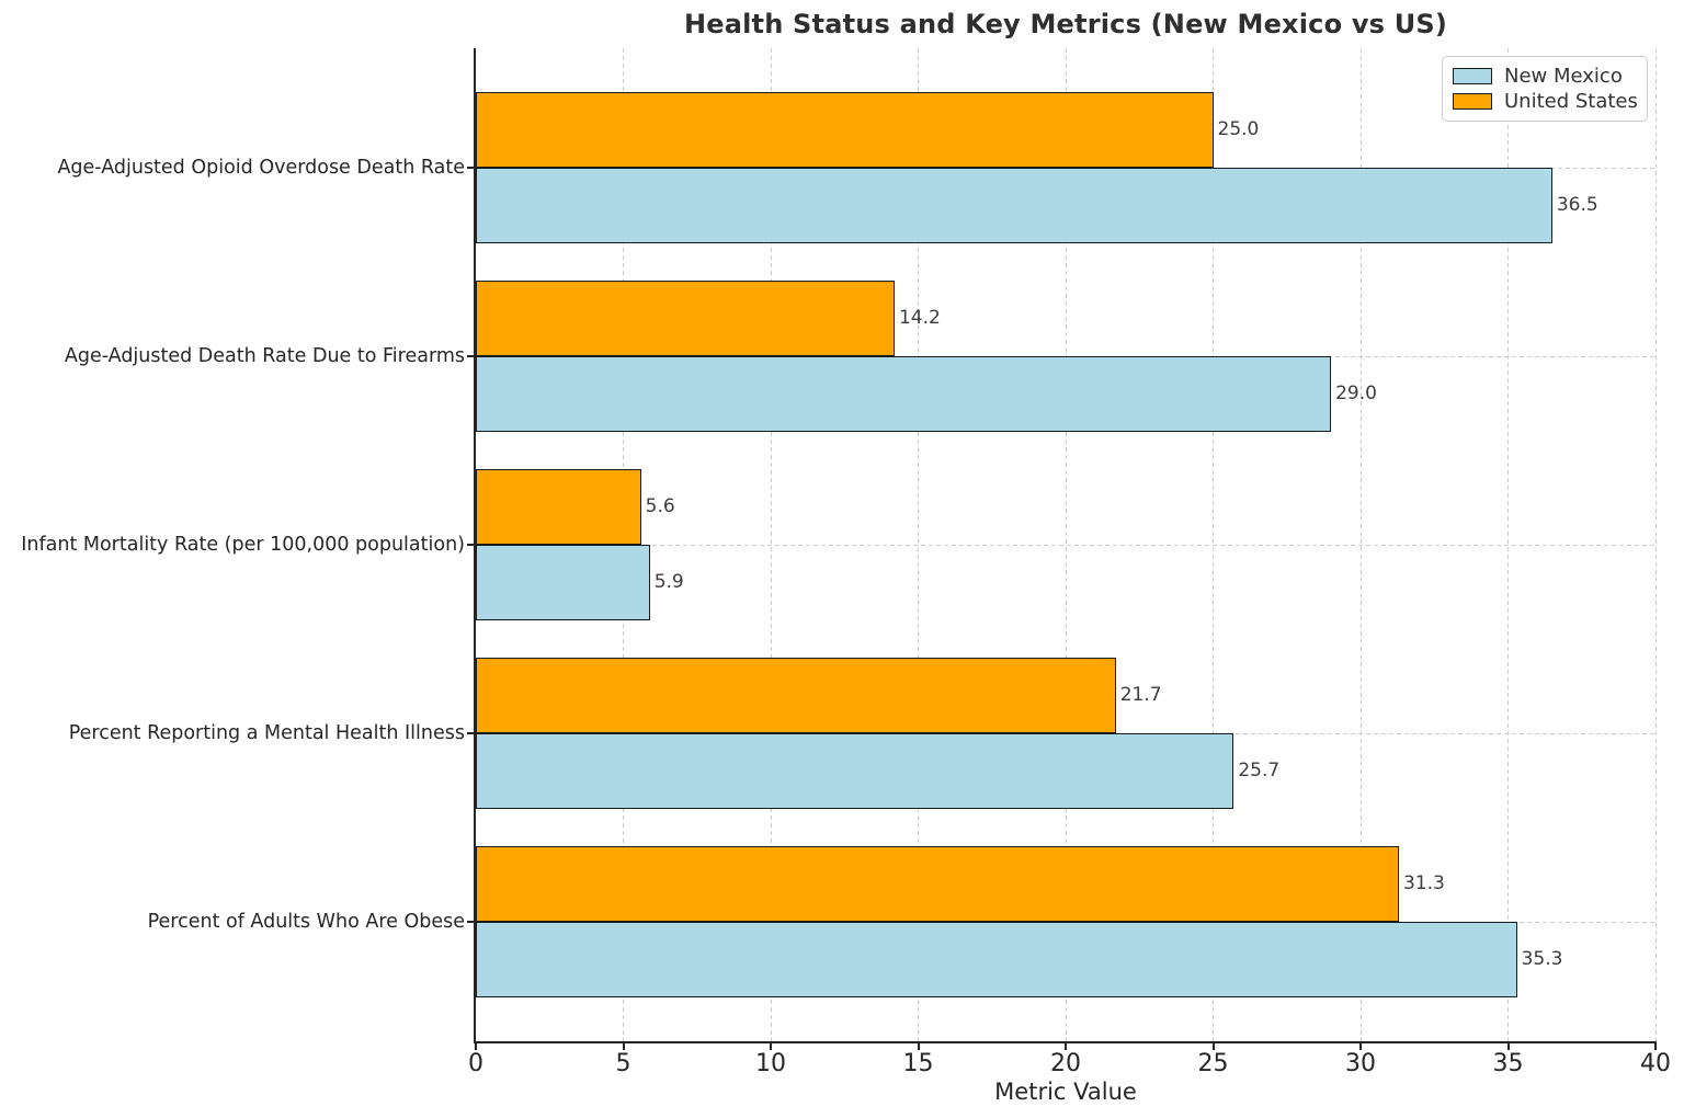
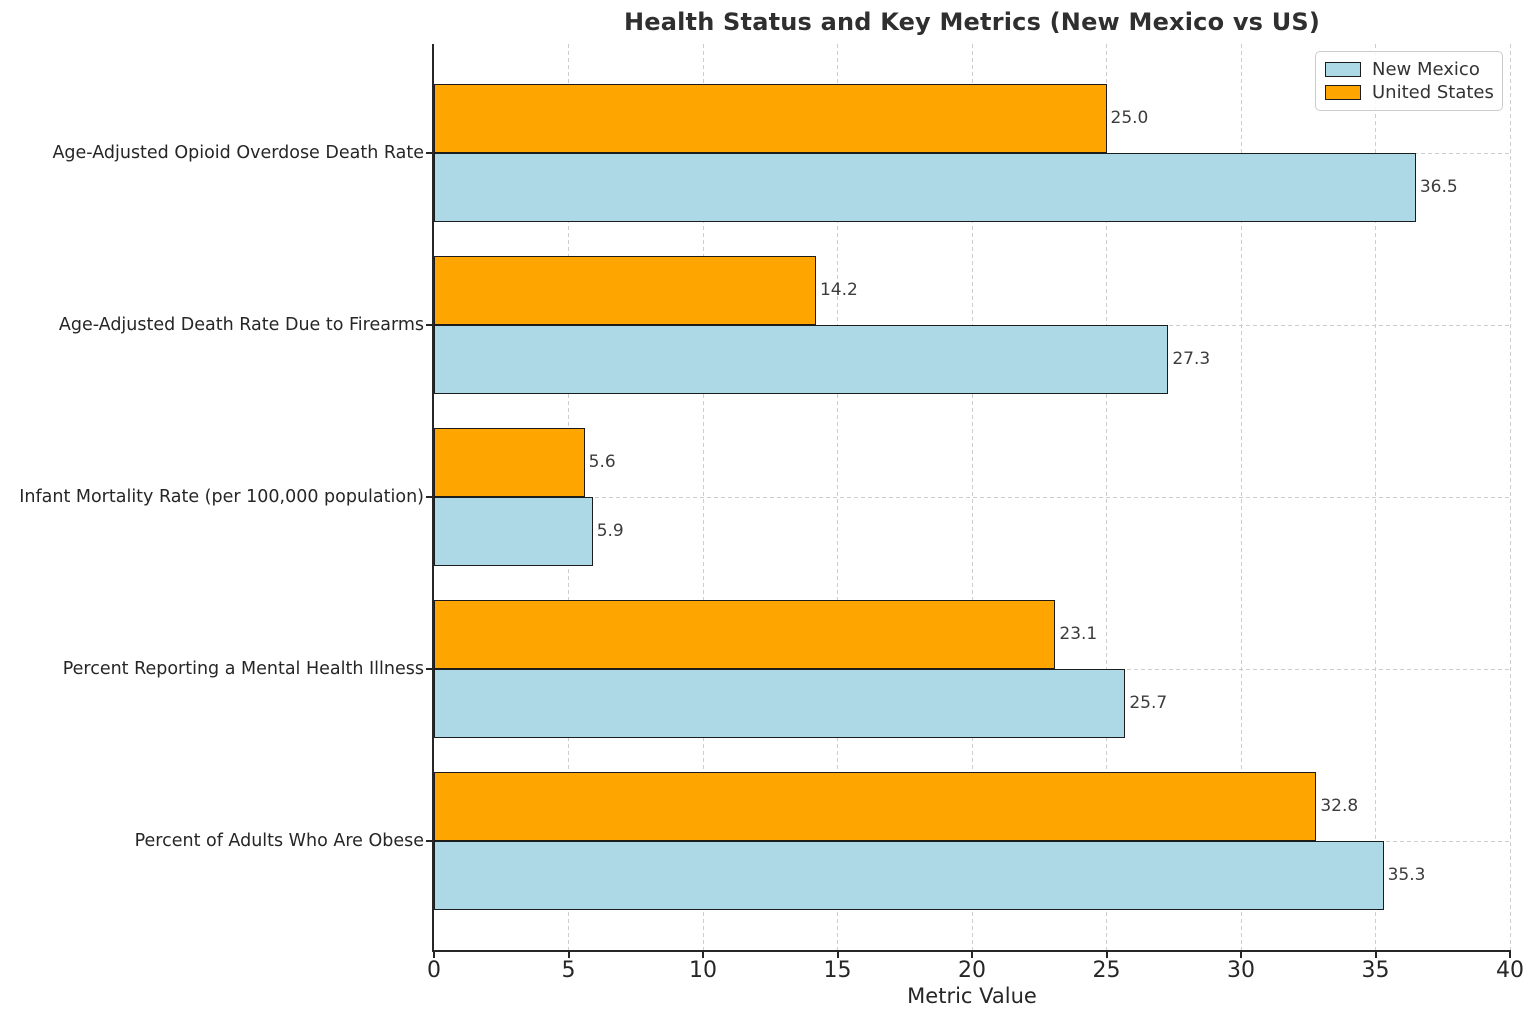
New Mexico/Age-Adjusted Death Rate Due to Firearms: 29.0 -> 27.3
United States/Percent Reporting a Mental Health Illness: 21.7 -> 23.1
United States/Percent of Adults Who Are Obese: 31.3 -> 32.8
